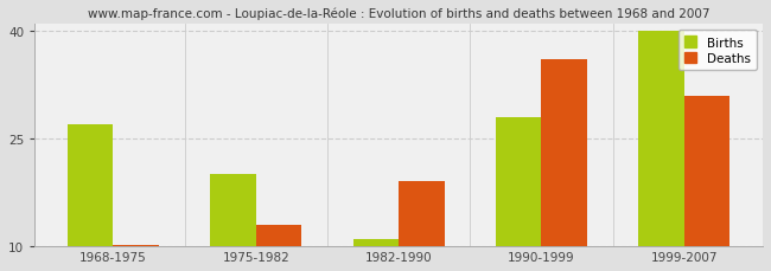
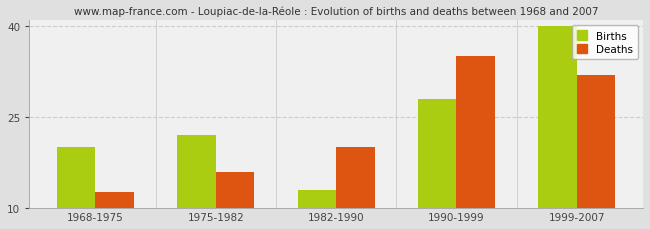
Births/1968-1975: 27 -> 20
Deaths/1968-1975: 10.1 -> 12.6
Births/1975-1982: 20 -> 22
Deaths/1975-1982: 13.0 -> 16.0
Births/1982-1990: 11 -> 13
Deaths/1982-1990: 19.0 -> 20.0
Deaths/1990-1999: 36.0 -> 35.0
Deaths/1999-2007: 31.0 -> 32.0
